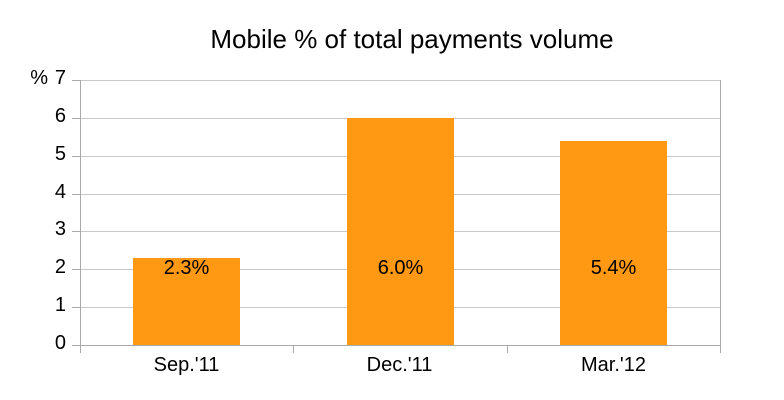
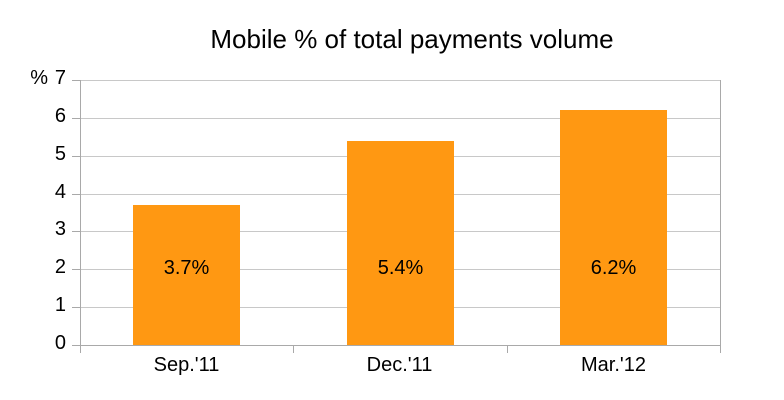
Sep.'11: 2.3% -> 3.7%
Dec.'11: 6.0% -> 5.4%
Mar.'12: 5.4% -> 6.2%
